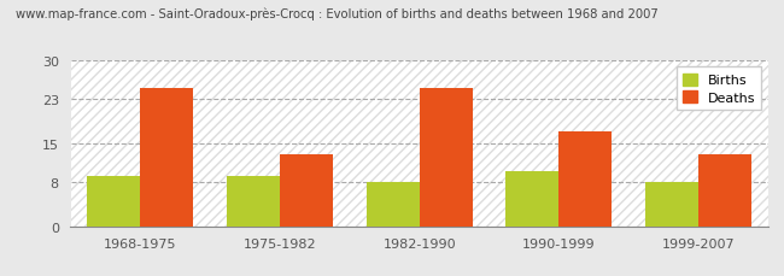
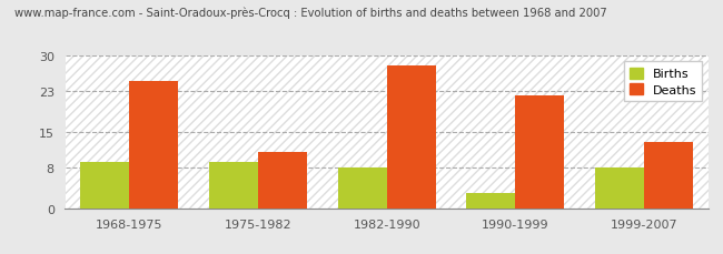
Deaths/1975-1982: 13 -> 11
Deaths/1982-1990: 25 -> 28
Births/1990-1999: 10 -> 3
Deaths/1990-1999: 17 -> 22
